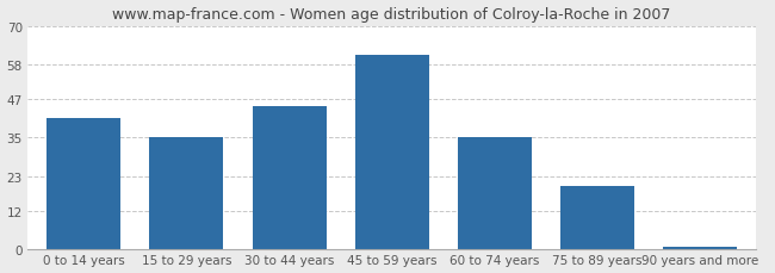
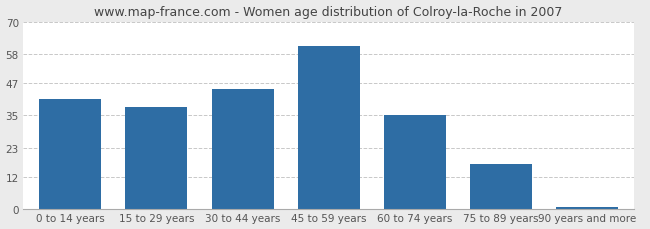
15 to 29 years: 35 -> 38
75 to 89 years: 20 -> 17
